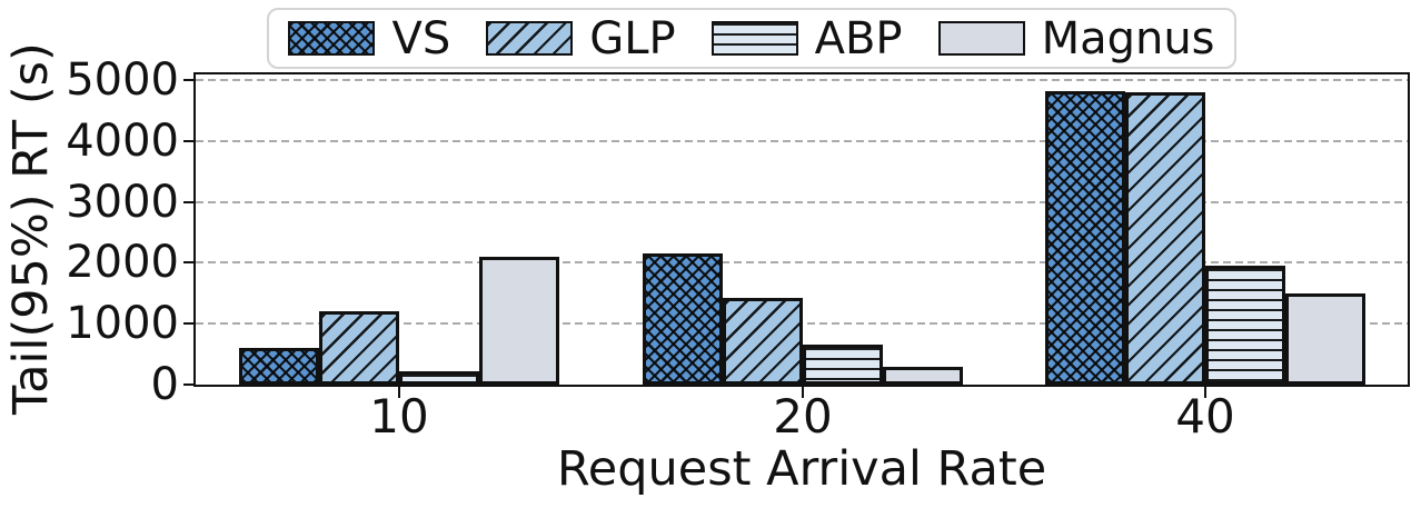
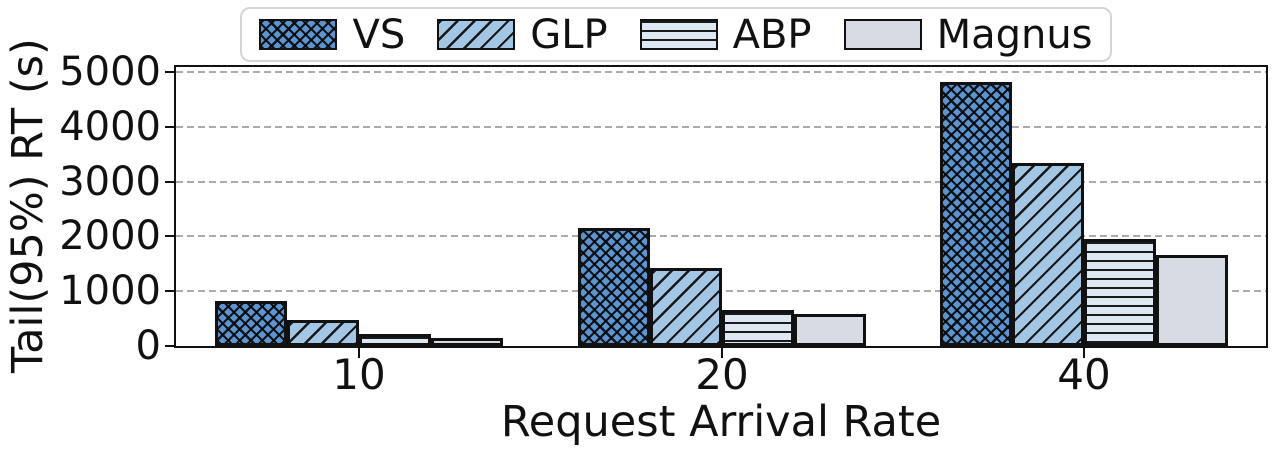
VS/10: 600 -> 800
GLP/10: 1200 -> 500
Magnus/10: 2100 -> 200
Magnus/20: 300 -> 600
GLP/40: 4800 -> 3300
Magnus/40: 1500 -> 1700
